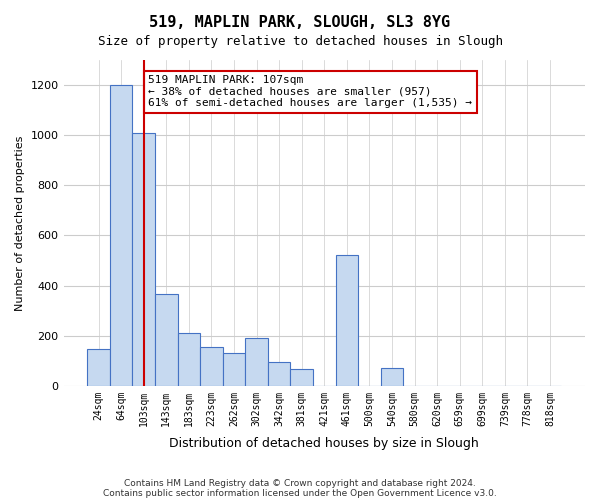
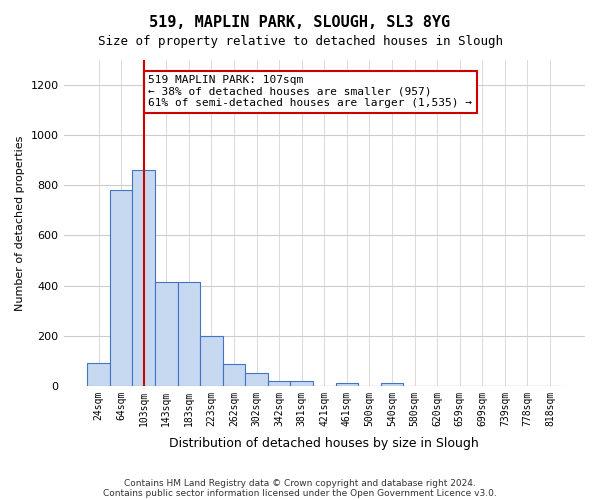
24sqm: 145 -> 90
64sqm: 1200 -> 780
103sqm: 1010 -> 860
143sqm: 365 -> 415
183sqm: 210 -> 415
223sqm: 155 -> 200
262sqm: 130 -> 85
302sqm: 190 -> 50
342sqm: 95 -> 20
381sqm: 65 -> 20
461sqm: 520 -> 10
540sqm: 70 -> 10
